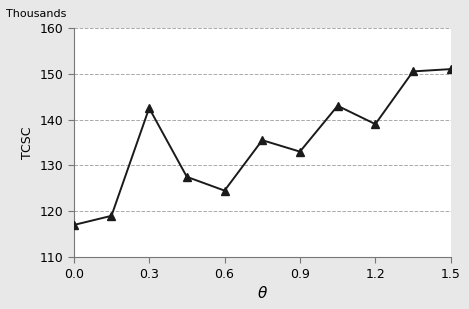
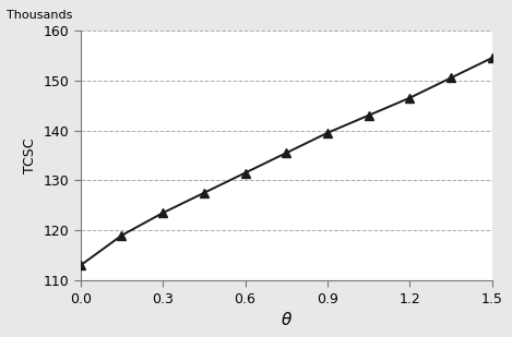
0.0: 117.0 -> 113.0
0.3: 142.5 -> 123.5
0.6: 124.5 -> 131.5
0.9: 133.0 -> 139.5
1.2: 139.0 -> 146.5
1.5: 151.0 -> 154.5
